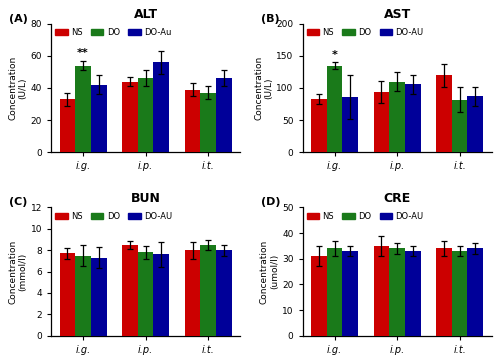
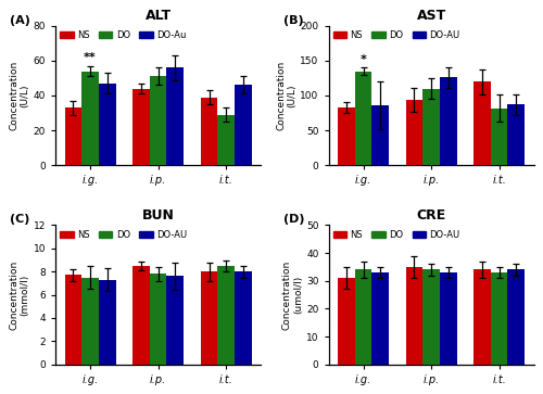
ALT/DO-Au/i.g.: 42 -> 47
ALT/DO/i.p.: 46 -> 51
ALT/DO/i.t.: 37 -> 29
AST/DO-AU/i.p.: 106 -> 126
